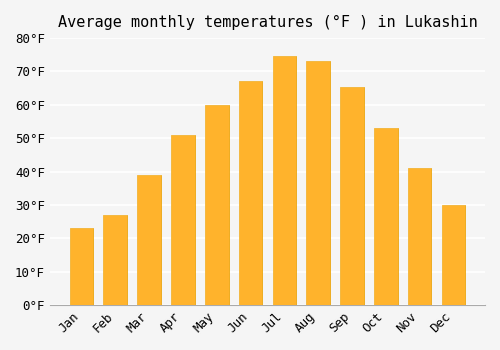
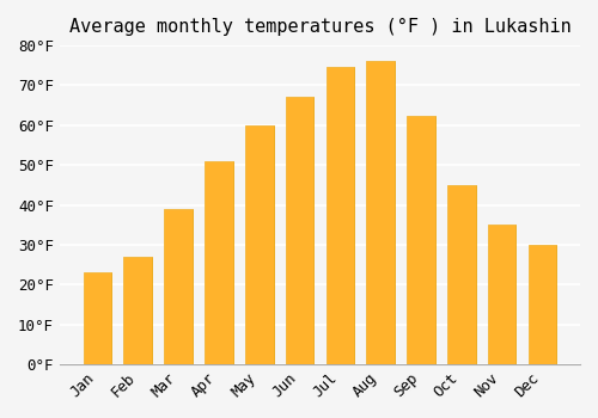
Aug: 73.0°F -> 76.0°F
Sep: 65.5°F -> 62.5°F
Oct: 53.0°F -> 45.0°F
Nov: 41.0°F -> 35.0°F
